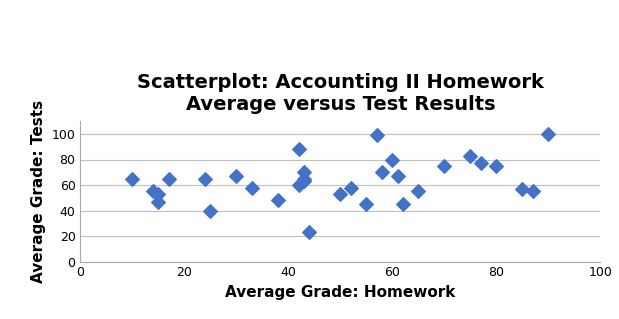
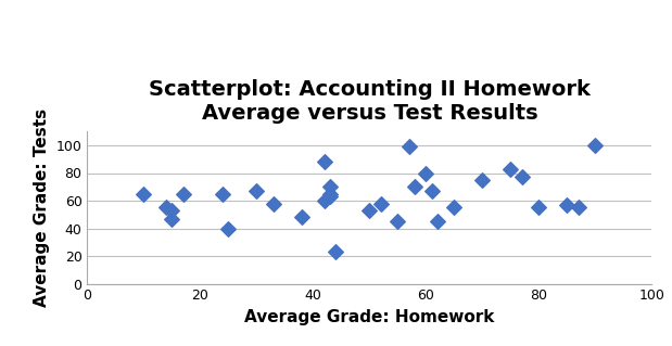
80: 75 -> 55
